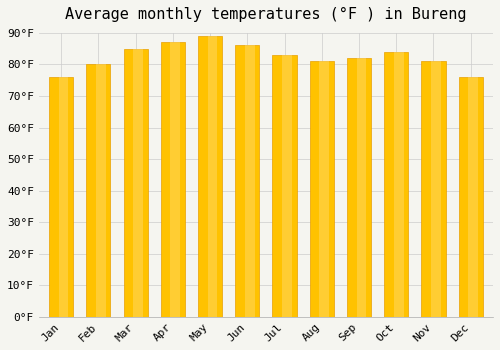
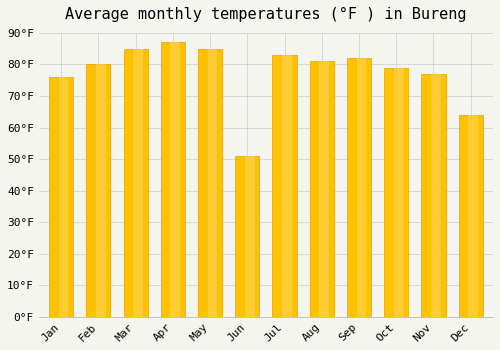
May: 89°F -> 85°F
Jun: 86°F -> 51°F
Oct: 84°F -> 79°F
Nov: 81°F -> 77°F
Dec: 76°F -> 64°F
